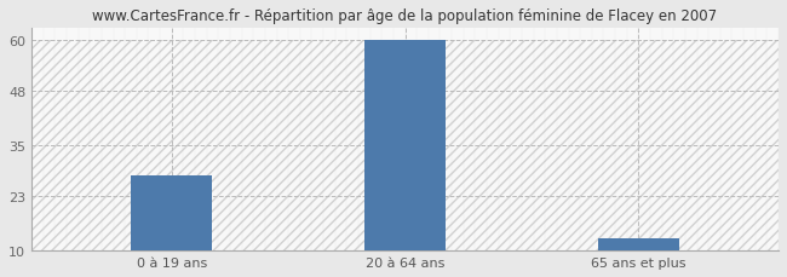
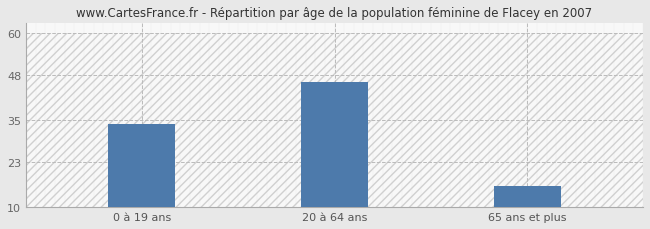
0 à 19 ans: 28 -> 34
20 à 64 ans: 60 -> 46
65 ans et plus: 13 -> 16
